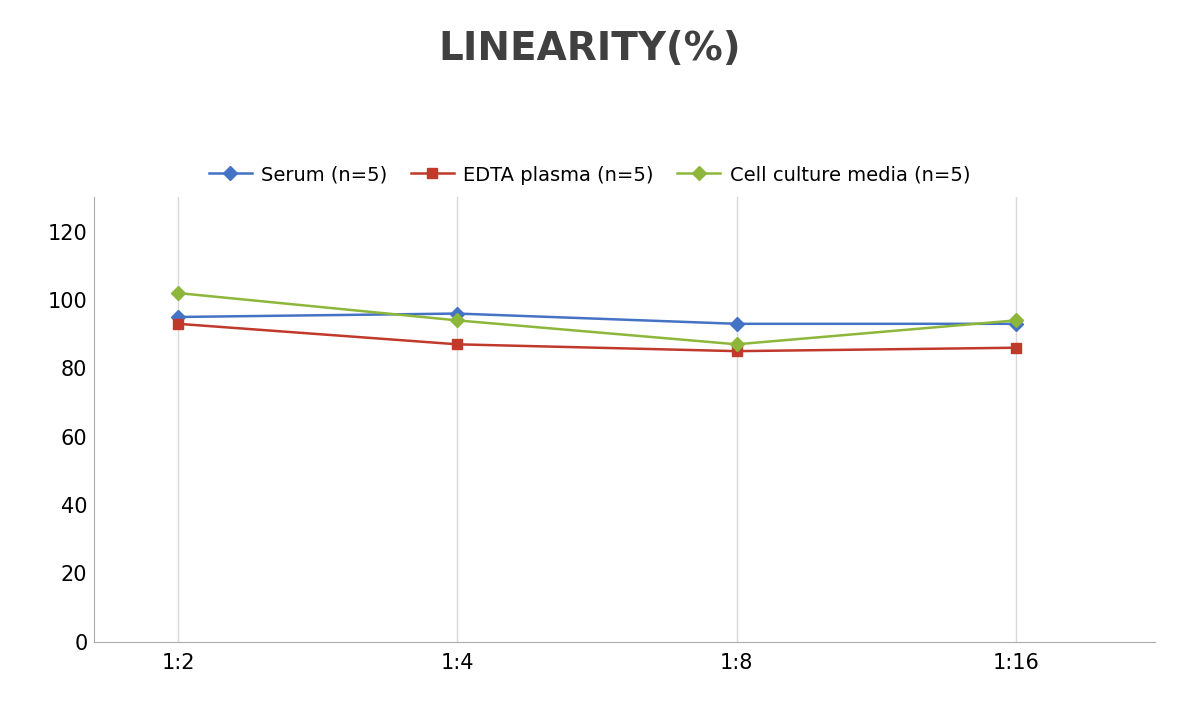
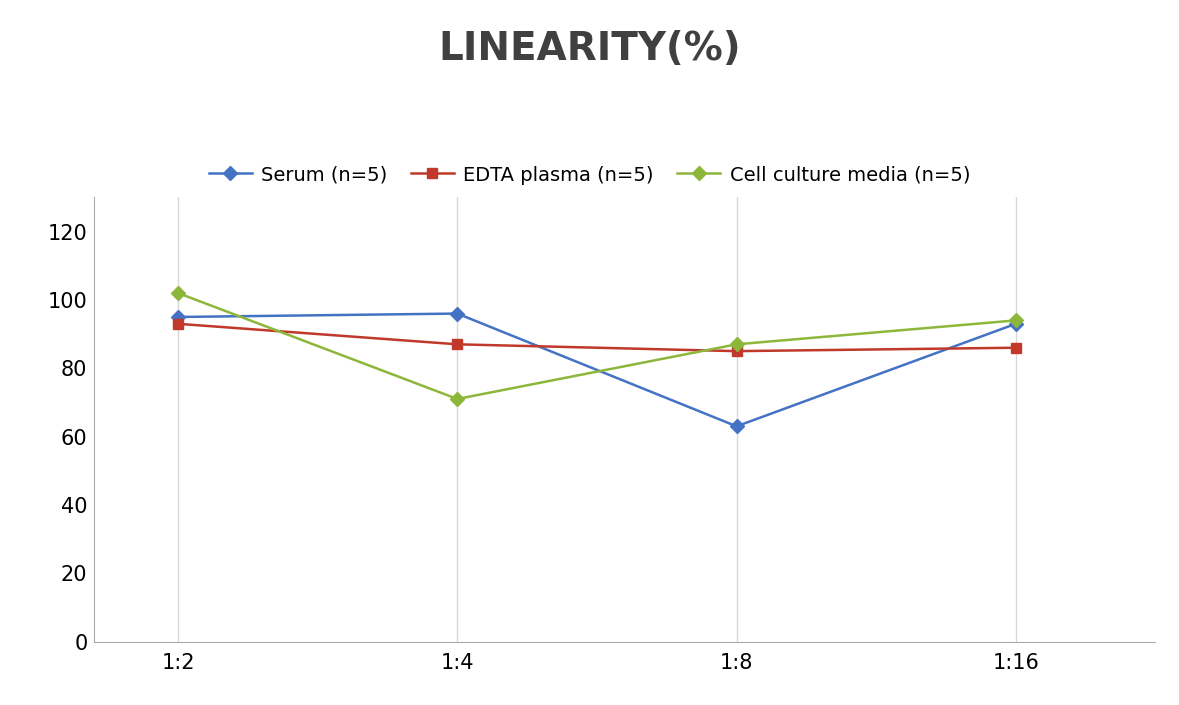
Cell culture media (n=5)/1:4: 94 -> 71
Serum (n=5)/1:8: 93 -> 63
